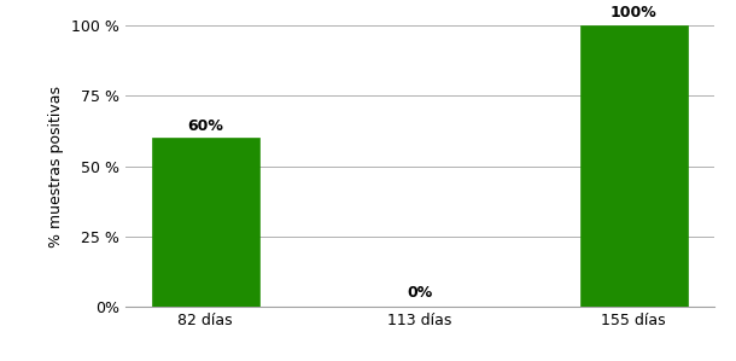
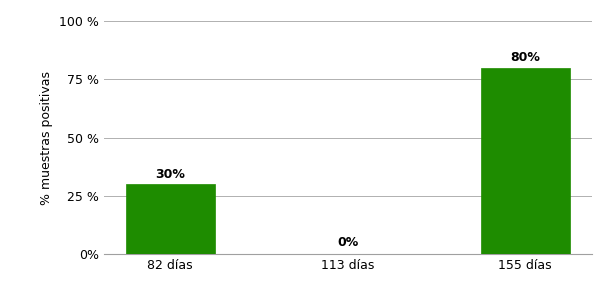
82 días: 60% -> 30%
155 días: 100% -> 80%
